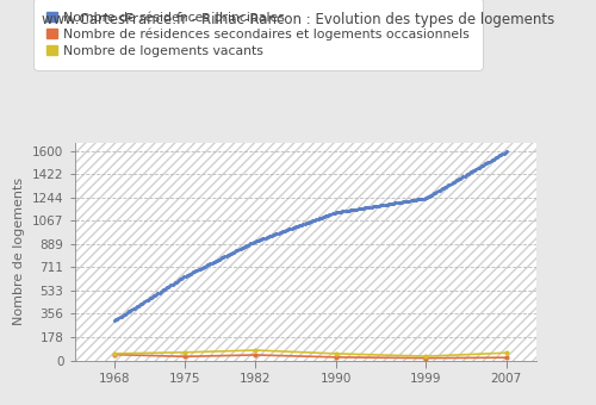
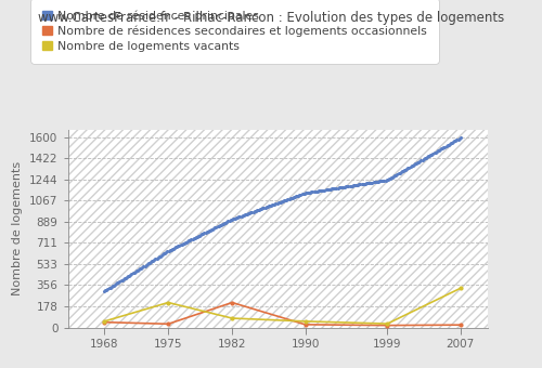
Nombre de logements vacants/1975: 60 -> 210
Nombre de résidences secondaires et logements occasionnels/1982: 40 -> 210
Nombre de logements vacants/2007: 60 -> 330
